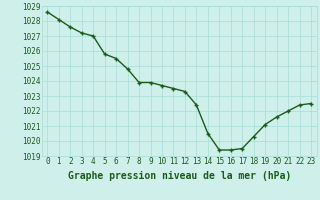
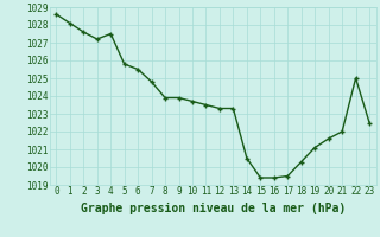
4: 1027.0 -> 1027.5
13: 1022.4 -> 1023.3
22: 1022.4 -> 1025.0
